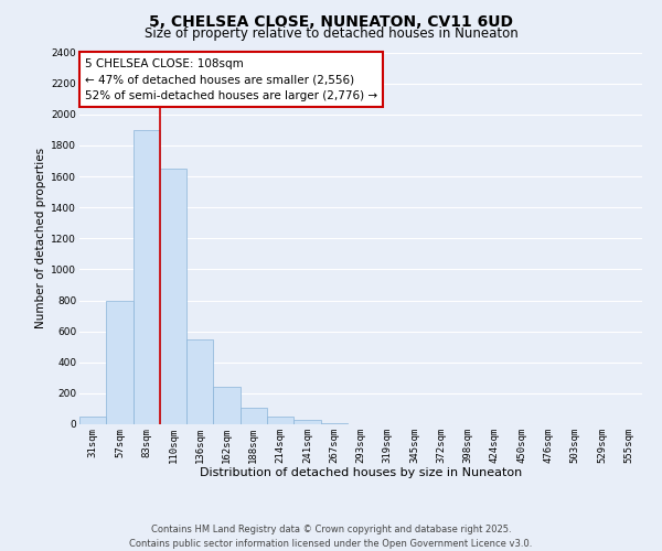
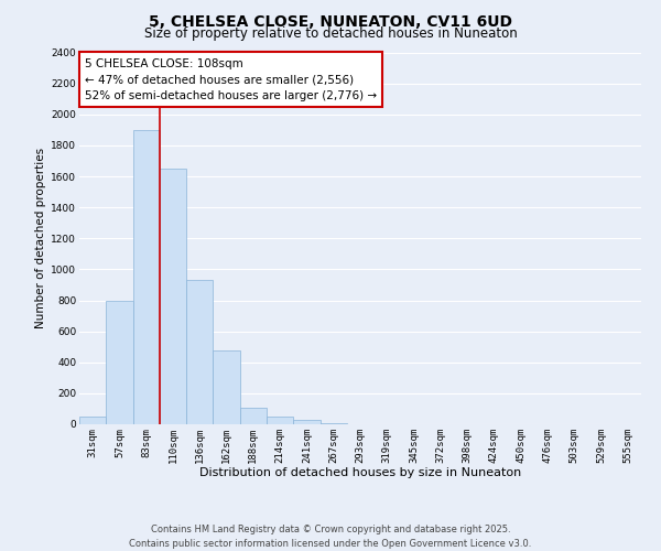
136sqm: 550 -> 930
162sqm: 240 -> 480
